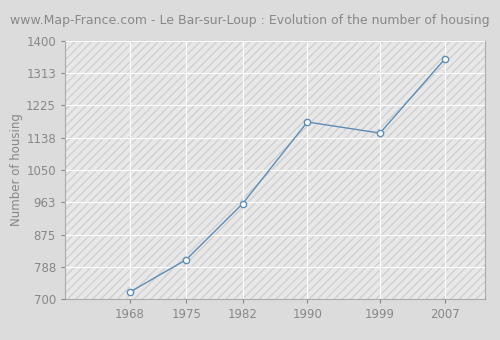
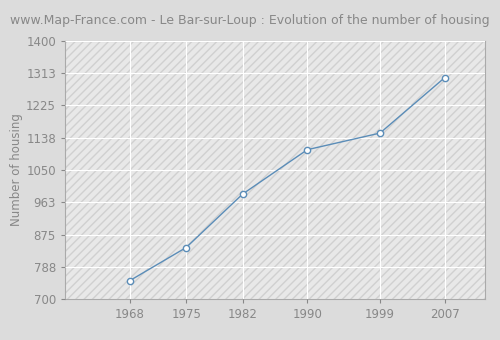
1968: 719 -> 750
1975: 807 -> 840
1982: 959 -> 985
1990: 1180 -> 1105
2007: 1350 -> 1300
